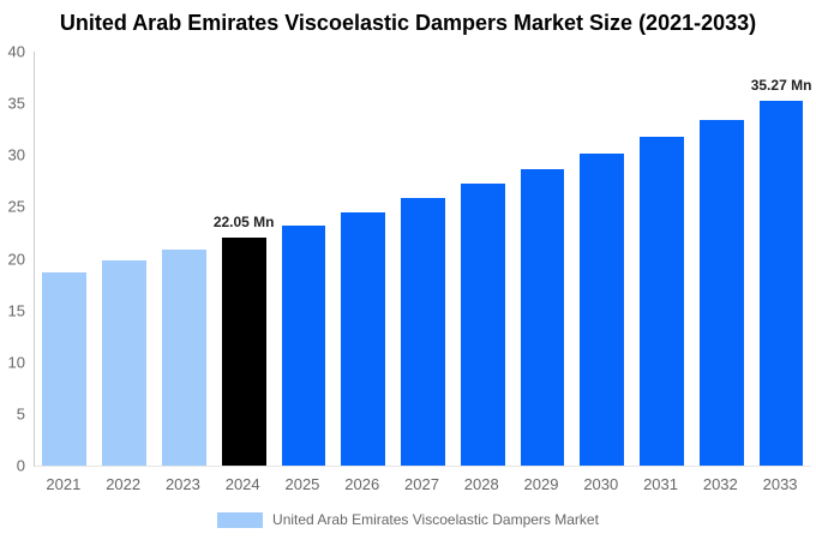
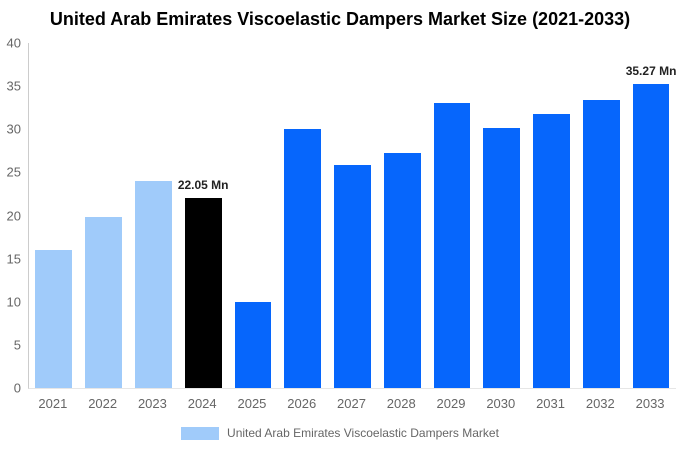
2021: 19 -> 16
2023: 21 -> 24
2025: 23 -> 10
2026: 24 -> 30
2029: 29 -> 33
